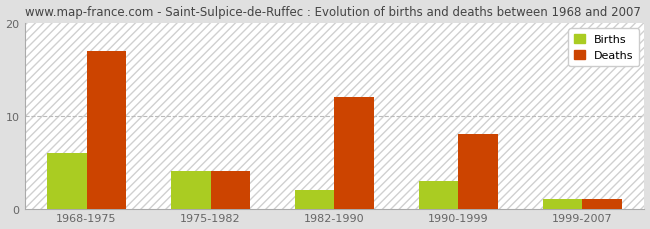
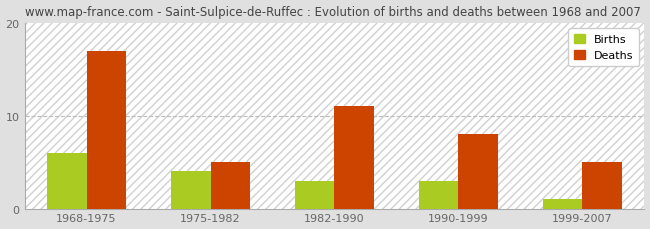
Deaths/1975-1982: 4 -> 5
Births/1982-1990: 2 -> 3
Deaths/1982-1990: 12 -> 11
Deaths/1999-2007: 1 -> 5
